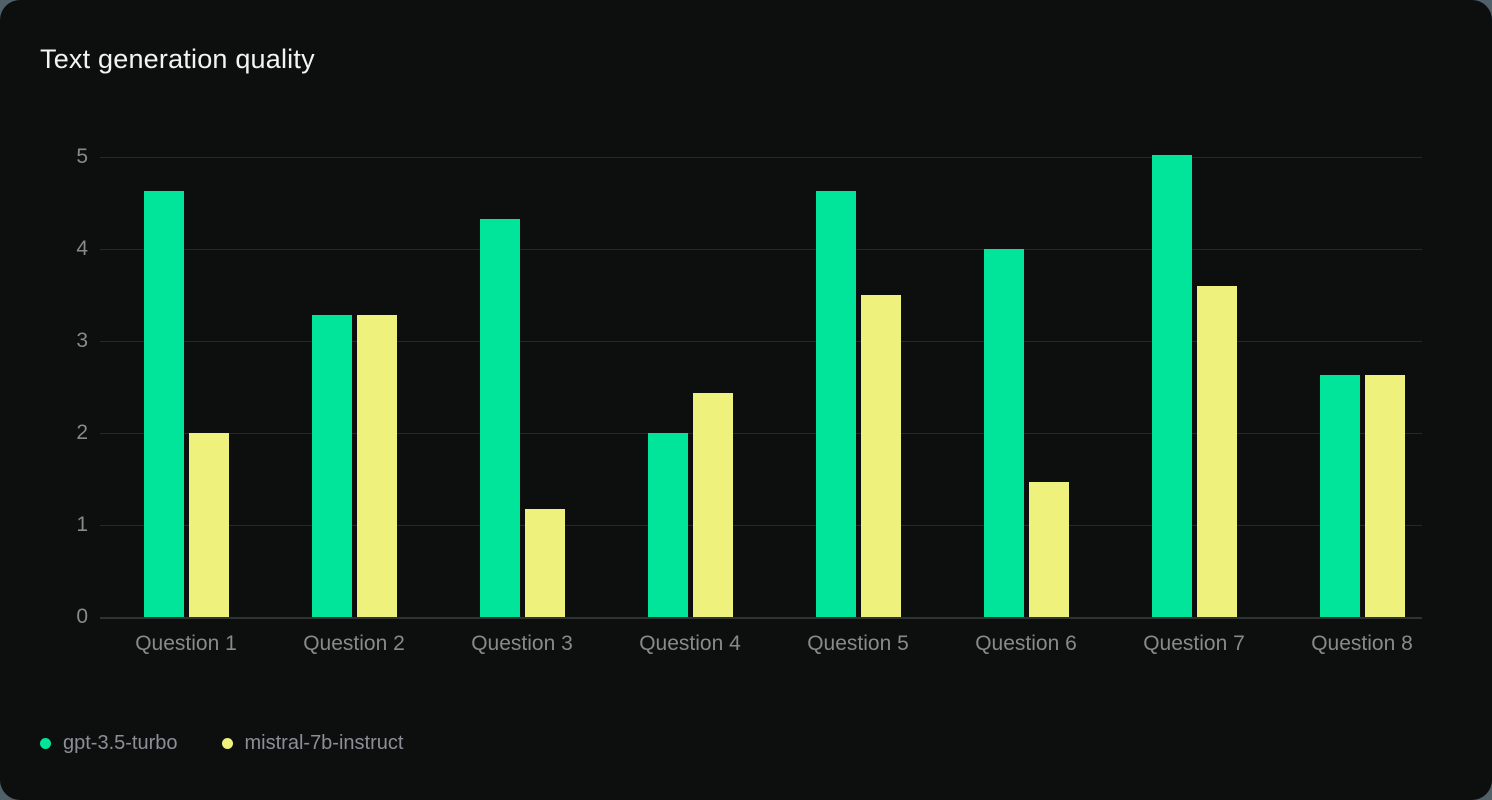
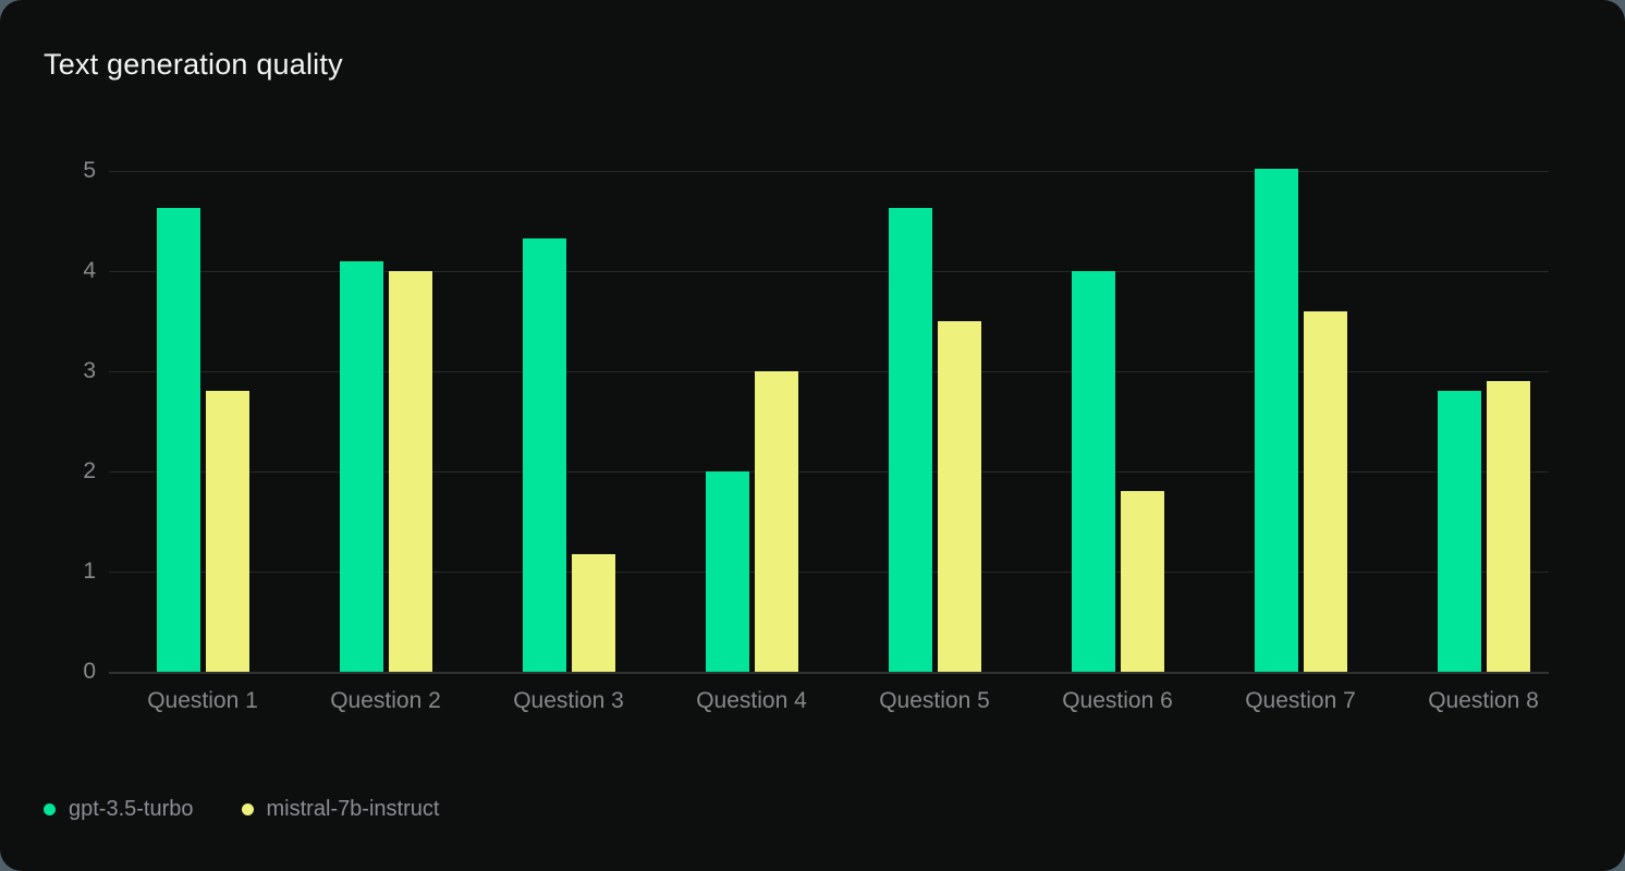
mistral-7b-instruct/Question 1: 2.0 -> 2.8
gpt-3.5-turbo/Question 2: 3.3 -> 4.1
mistral-7b-instruct/Question 2: 3.3 -> 4.0
mistral-7b-instruct/Question 4: 2.4 -> 3.0
mistral-7b-instruct/Question 6: 1.5 -> 1.8
gpt-3.5-turbo/Question 8: 2.6 -> 2.8
mistral-7b-instruct/Question 8: 2.6 -> 2.9
